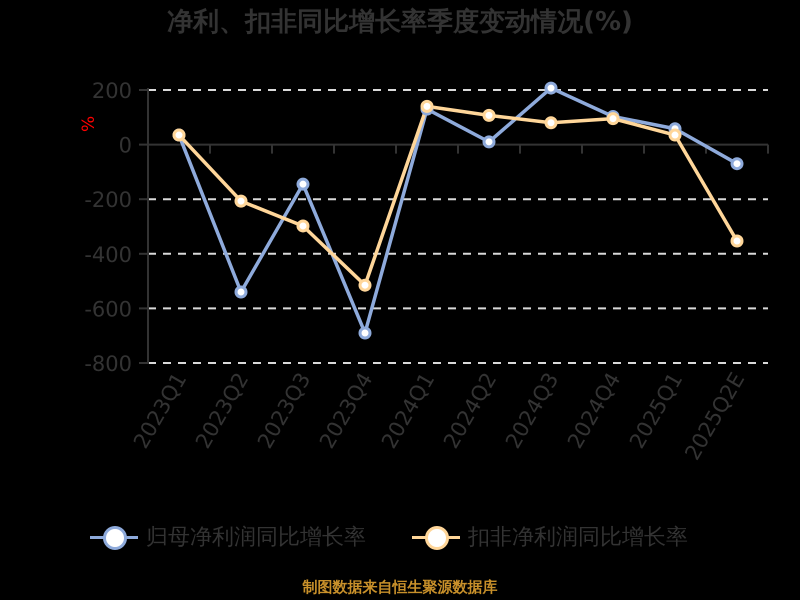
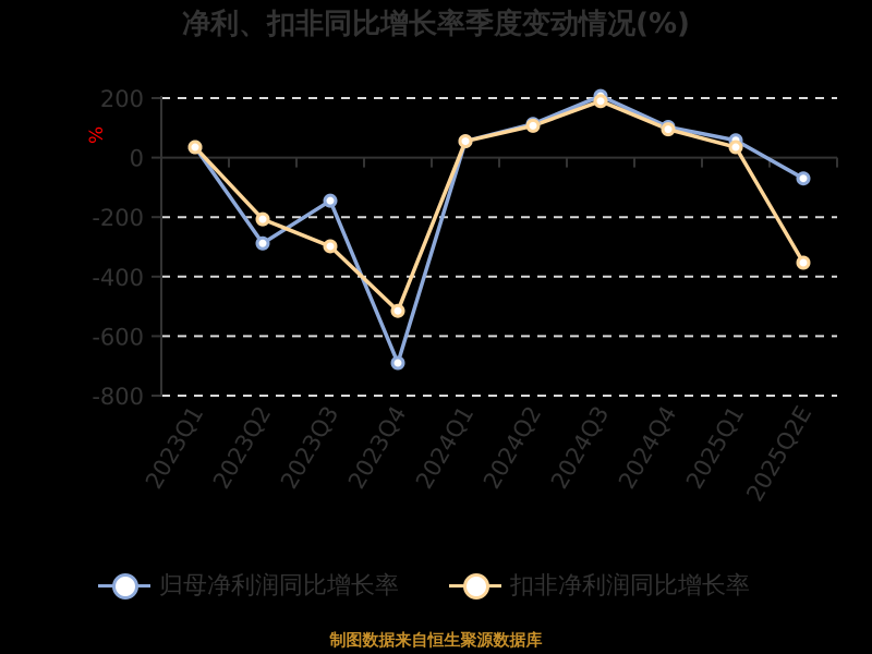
归母净利润同比增长率/2023Q2: -540 -> -290
归母净利润同比增长率/2024Q1: 130 -> 60
扣非净利润同比增长率/2024Q1: 140 -> 60
归母净利润同比增长率/2024Q2: 10 -> 110
扣非净利润同比增长率/2024Q3: 80 -> 190
